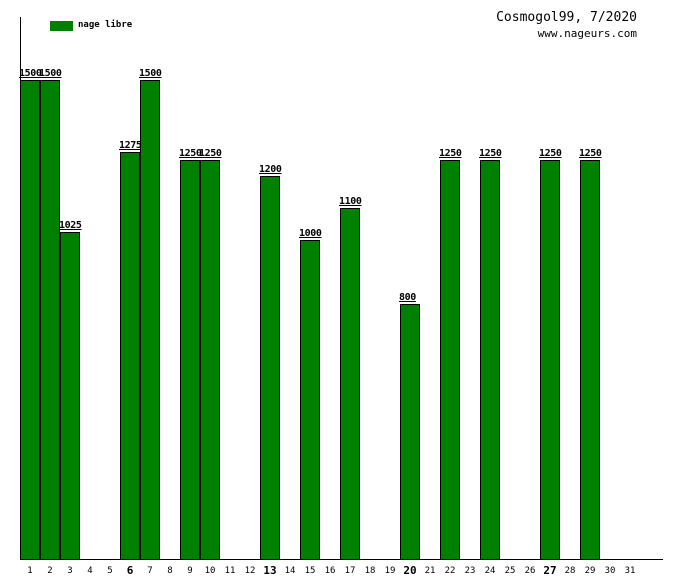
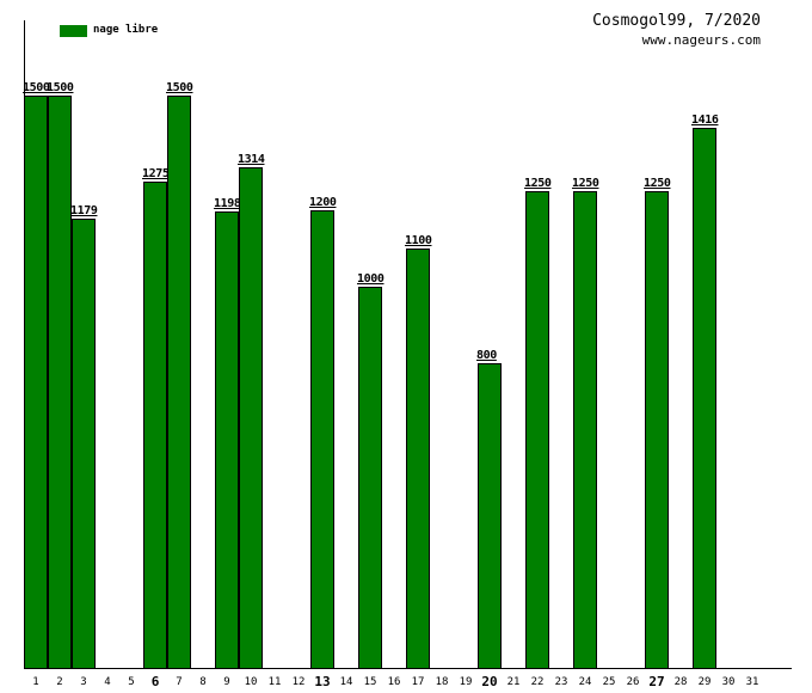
3: 1025 -> 1179
9: 1250 -> 1198
10: 1250 -> 1314
29: 1250 -> 1416
